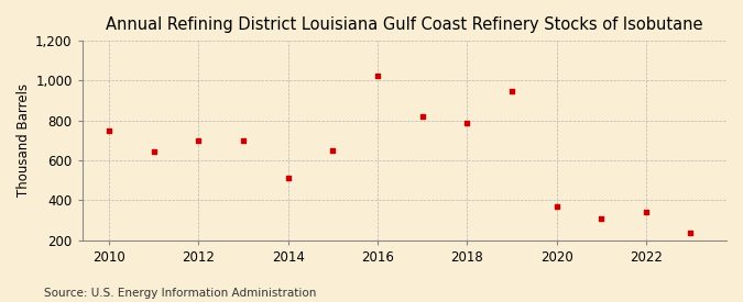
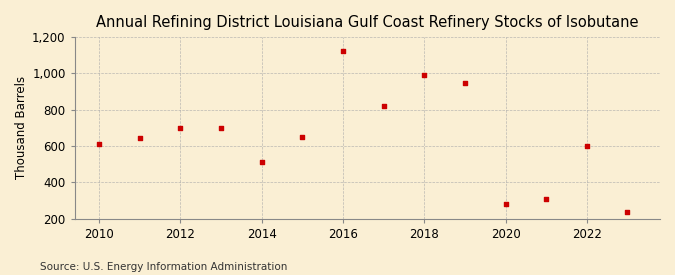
2010: 750 -> 610
2016: 1,020 -> 1,120
2018: 780 -> 990
2020: 370 -> 280
2022: 340 -> 600
